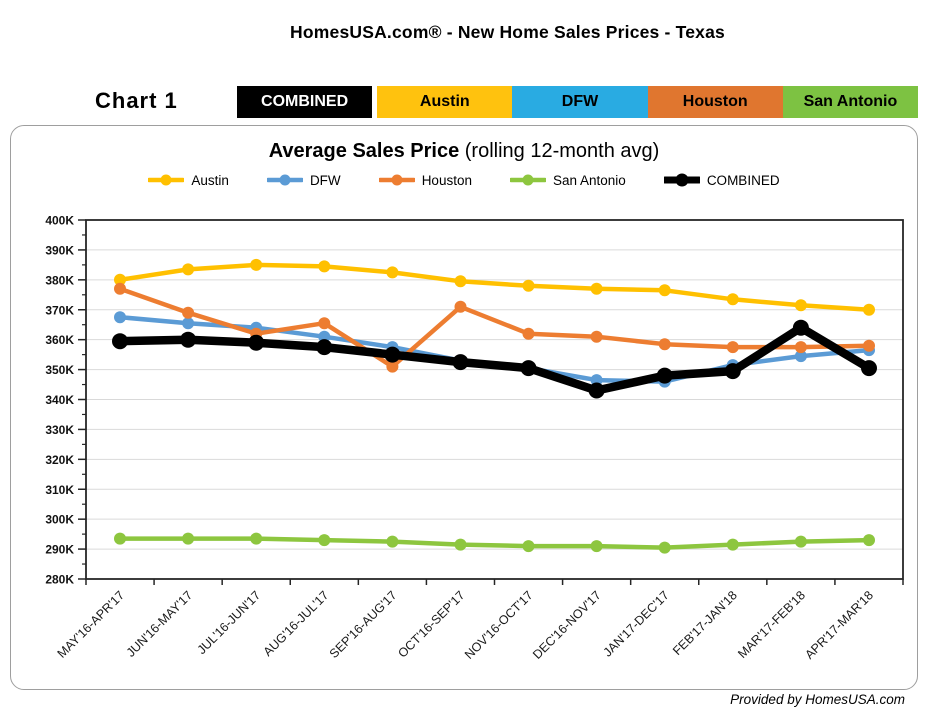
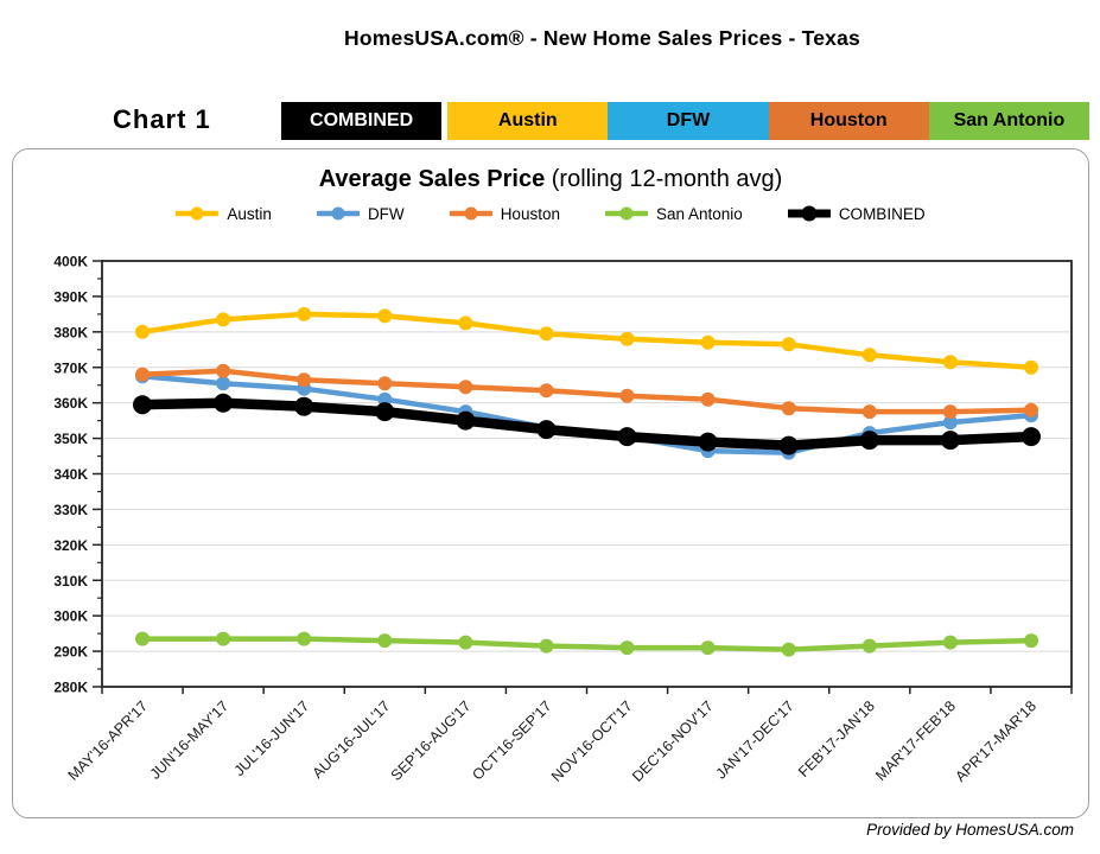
Houston/MAY'16-APR'17: 377K -> 368K
Houston/JUL'16-JUN'17: 362K -> 366K
Houston/SEP'16-AUG'17: 351K -> 364K
Houston/OCT'16-SEP'17: 371K -> 364K
COMBINED/DEC'16-NOV'17: 343K -> 349K
COMBINED/MAR'17-FEB'18: 364K -> 350K
